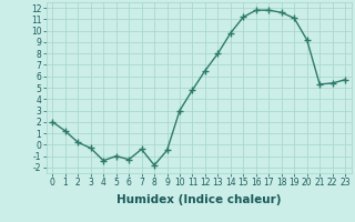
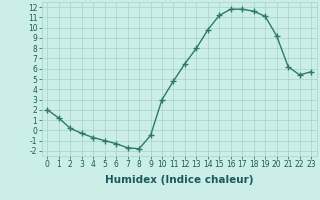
4: -1.4 -> -0.7
7: -0.4 -> -1.7
21: 5.3 -> 6.2
